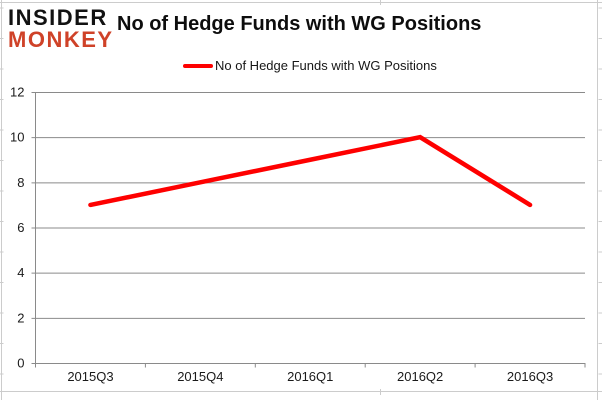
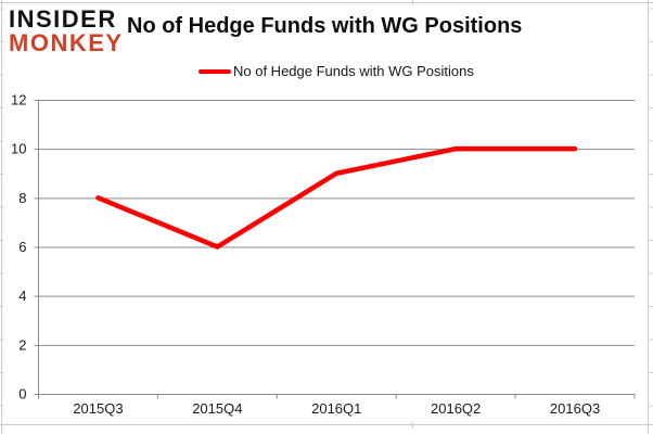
2015Q3: 7 -> 8
2015Q4: 8 -> 6
2016Q3: 7 -> 10
